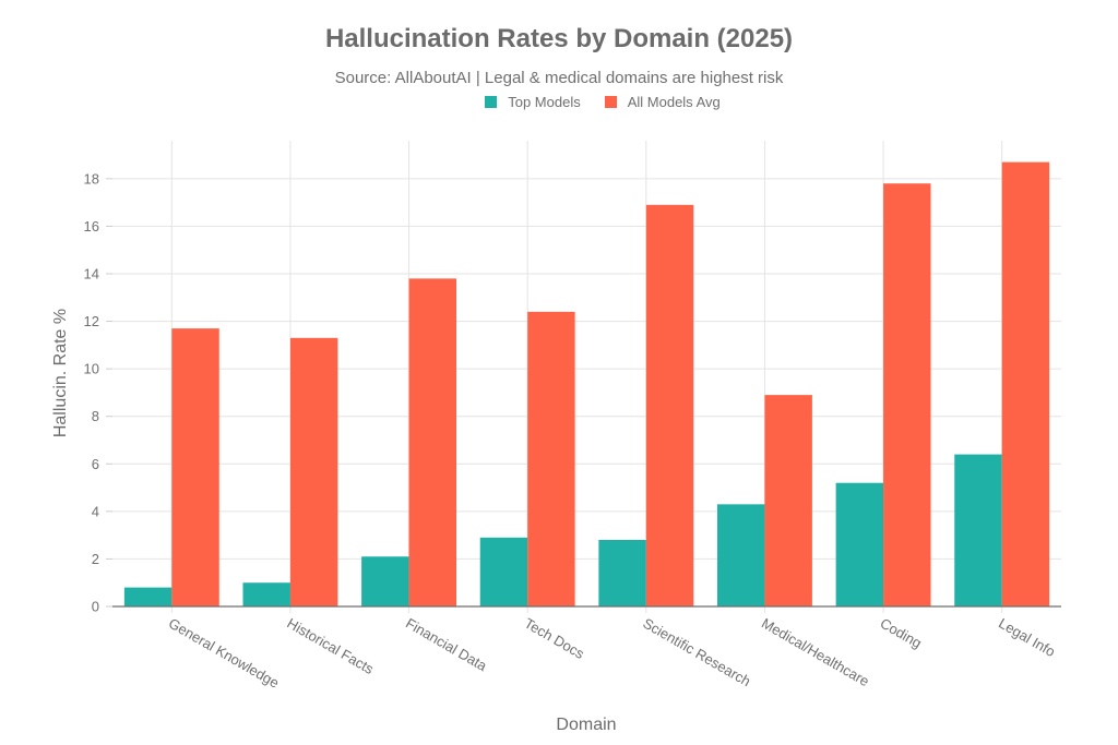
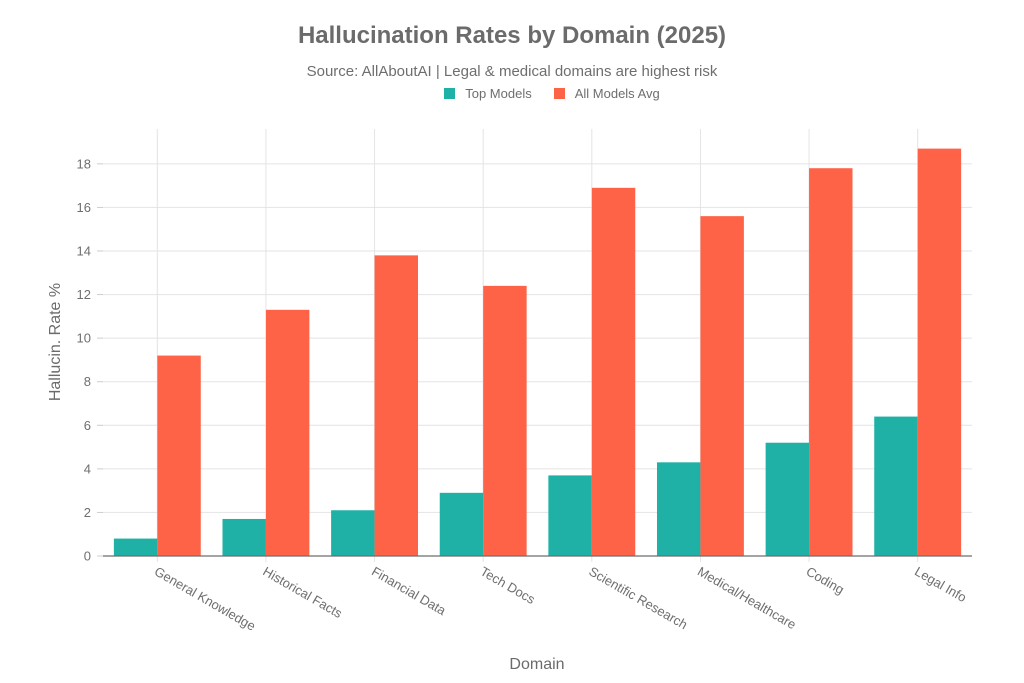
All Models Avg/General Knowledge: 11.7 -> 9.2
Top Models/Historical Facts: 1.0 -> 1.7
Top Models/Scientific Research: 2.8 -> 3.7
All Models Avg/Medical/Healthcare: 8.9 -> 15.6
